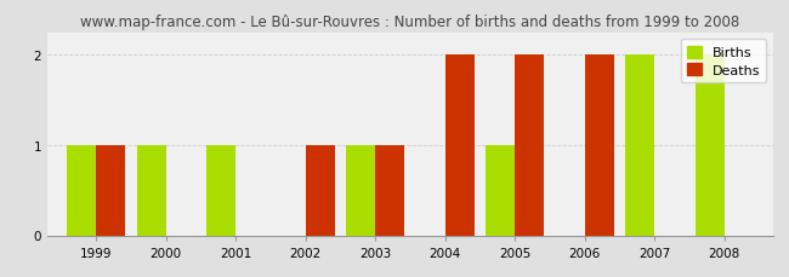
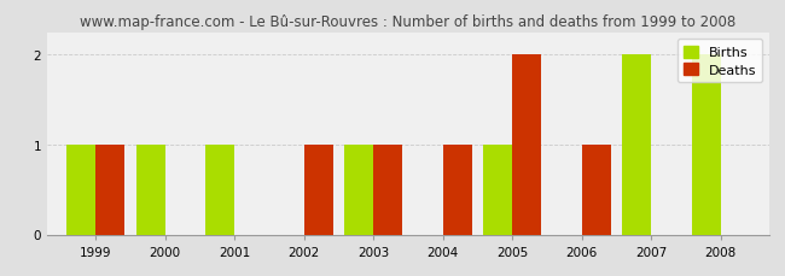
Deaths/2004: 2 -> 1
Deaths/2006: 2 -> 1
